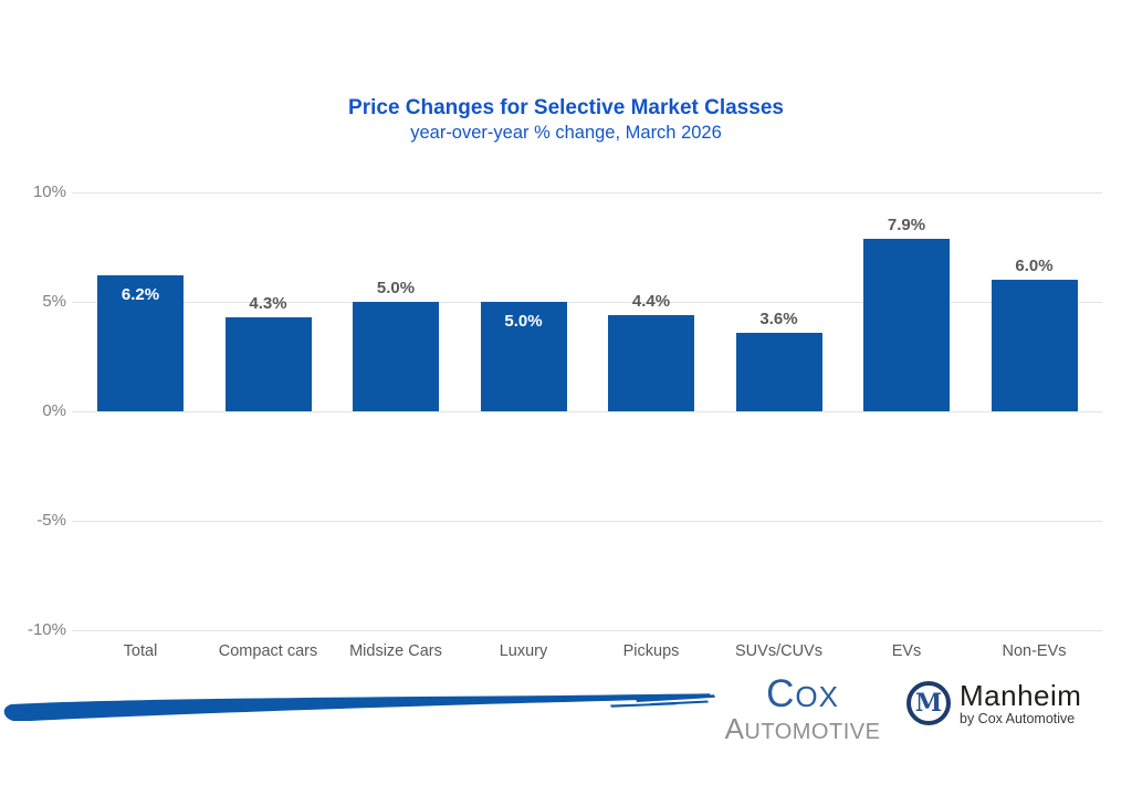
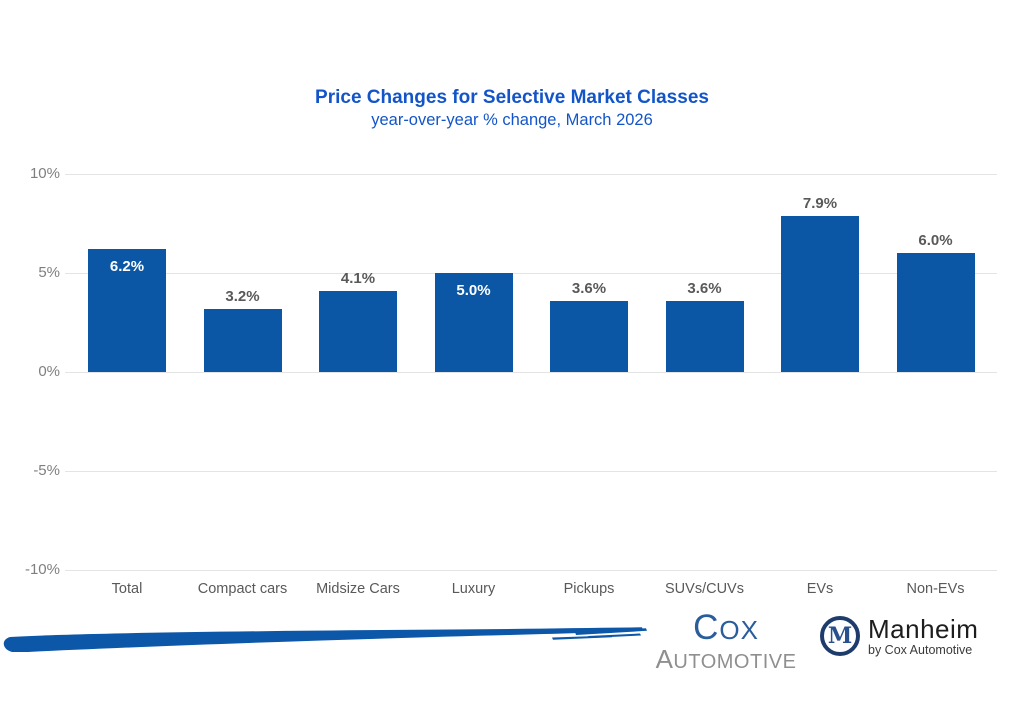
Compact cars: 4.3% -> 3.2%
Midsize Cars: 5.0% -> 4.1%
Pickups: 4.4% -> 3.6%
